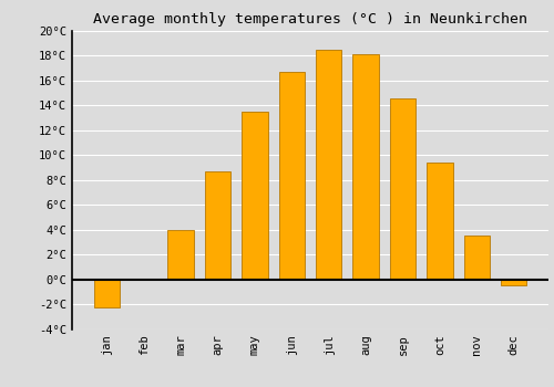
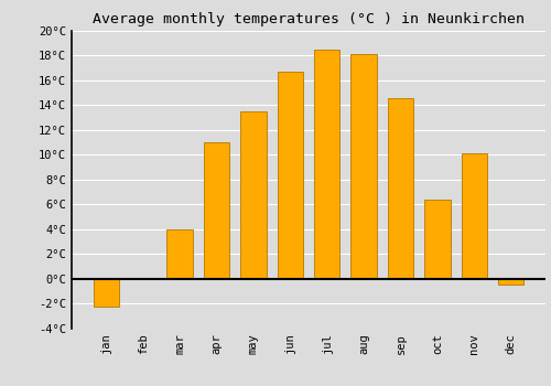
apr: 8.7°C -> 11.0°C
oct: 9.4°C -> 6.4°C
nov: 3.5°C -> 10.1°C
